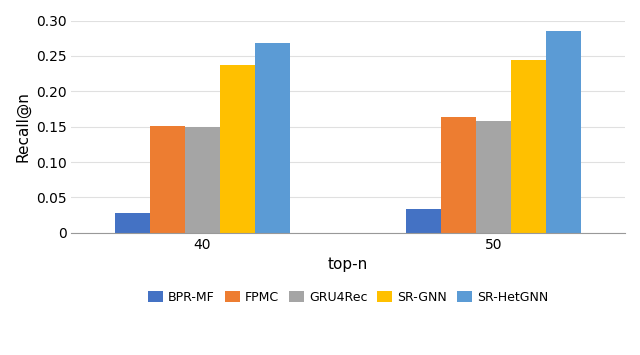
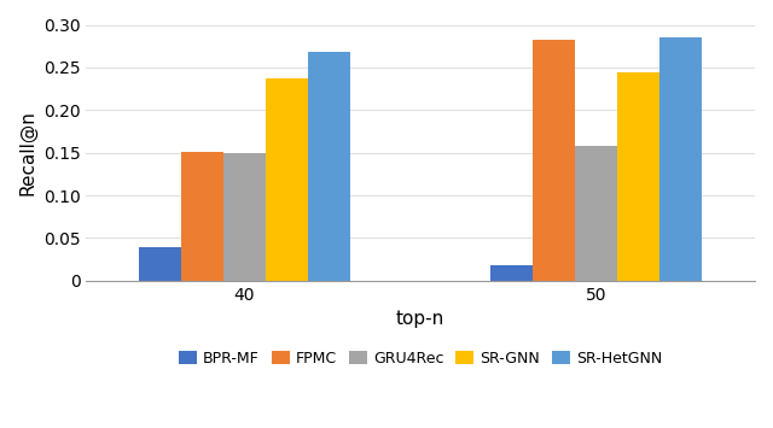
BPR-MF/40: 0.028 -> 0.040
BPR-MF/50: 0.034 -> 0.018
FPMC/50: 0.163 -> 0.282
